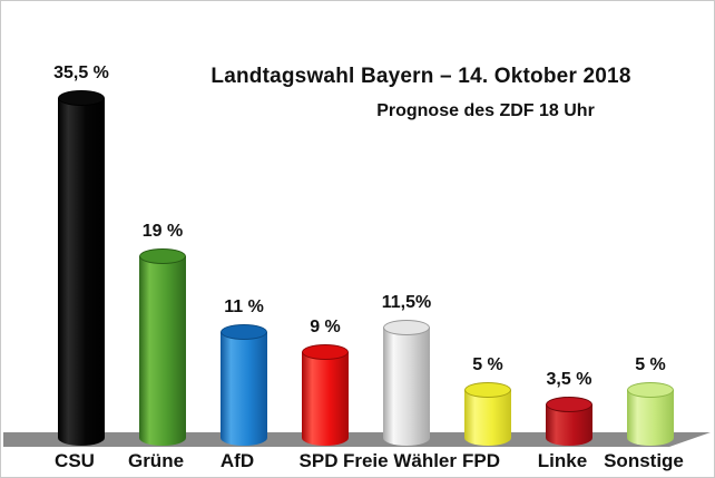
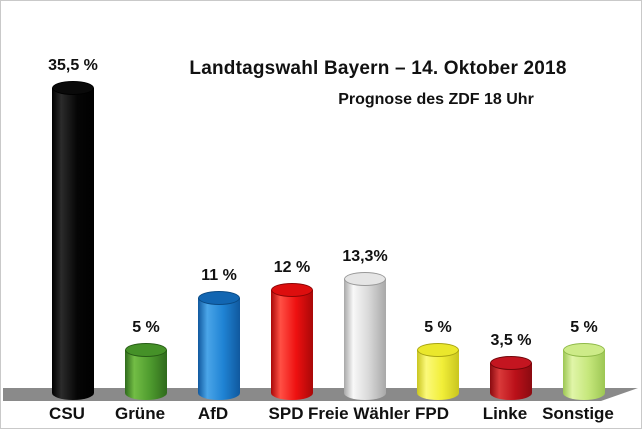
Grüne: 19 -> 5
SPD: 9 -> 12
Freie Wähler: 11,5% -> 13,3%
